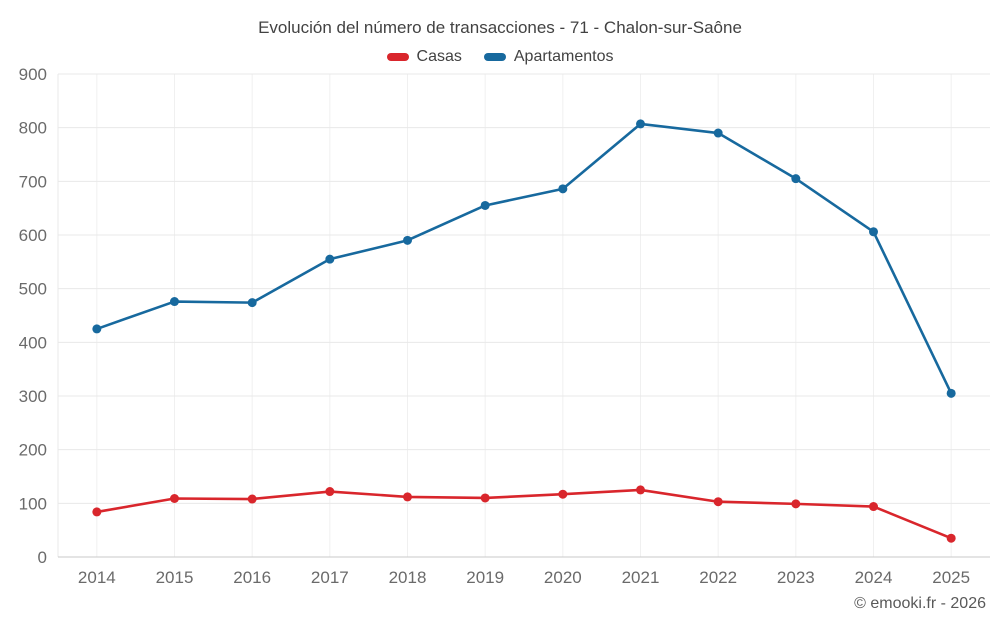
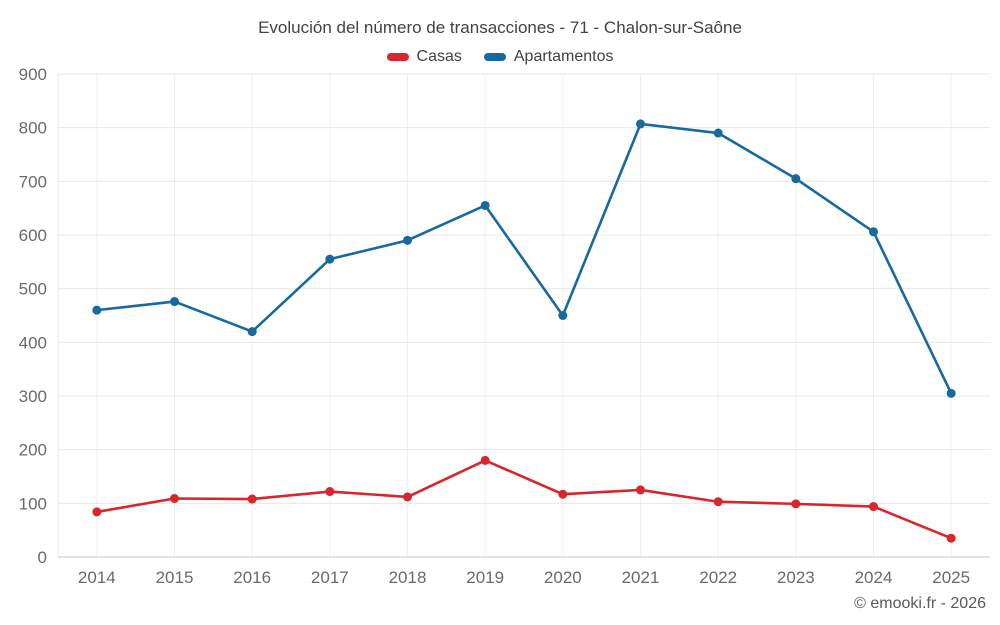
Apartamentos/2014: 420 -> 460
Apartamentos/2016: 470 -> 420
Casas/2019: 110 -> 180
Apartamentos/2020: 690 -> 450
